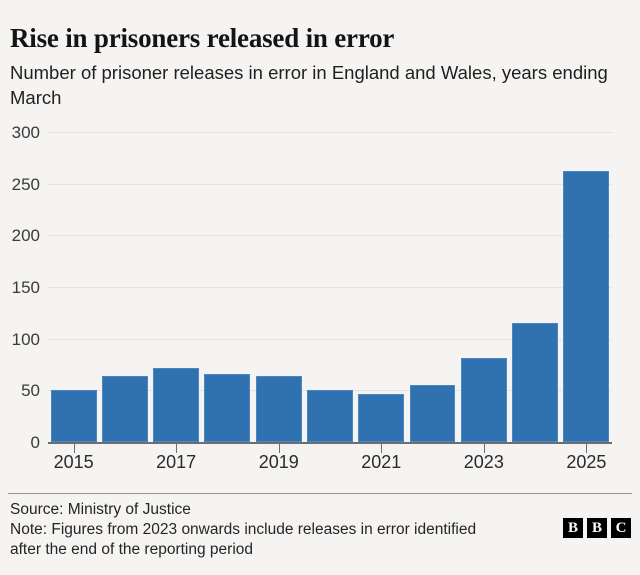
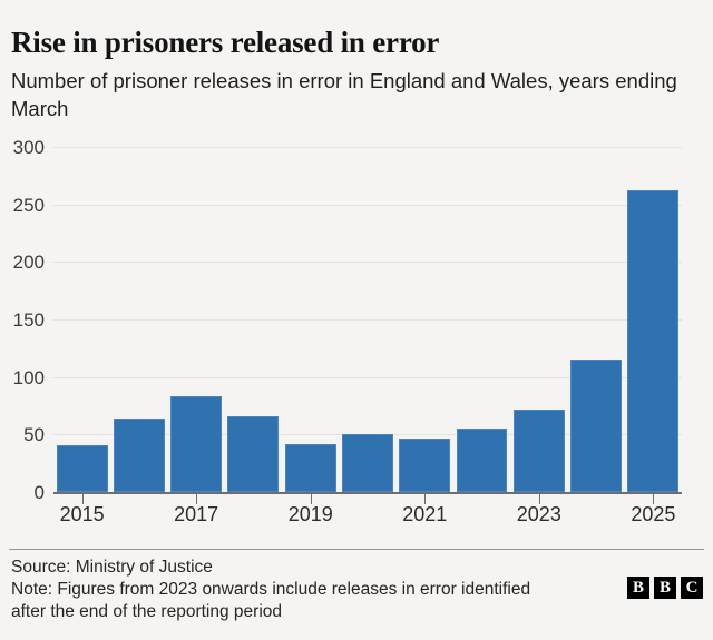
2015: 50 -> 41
2017: 72 -> 83
2019: 64 -> 42
2023: 81 -> 72
